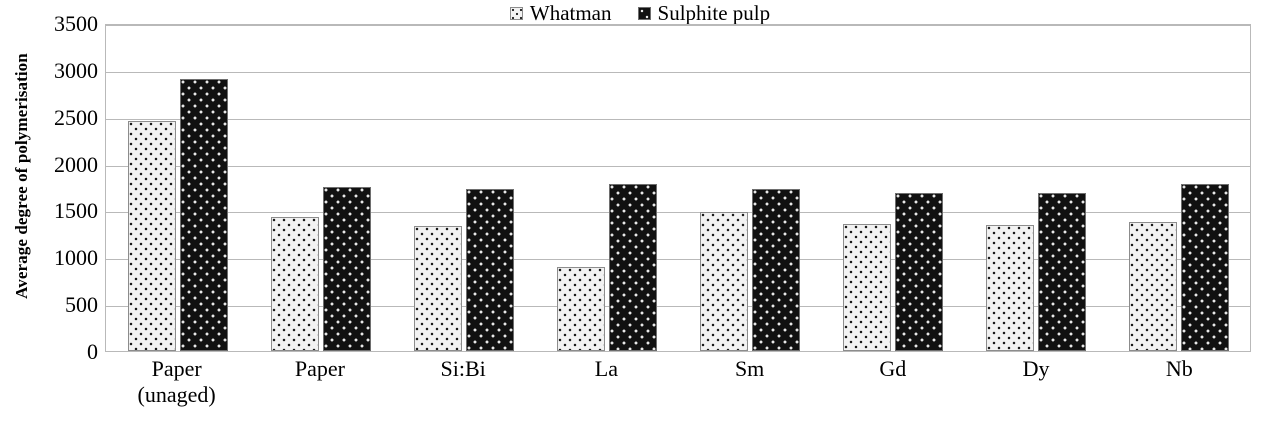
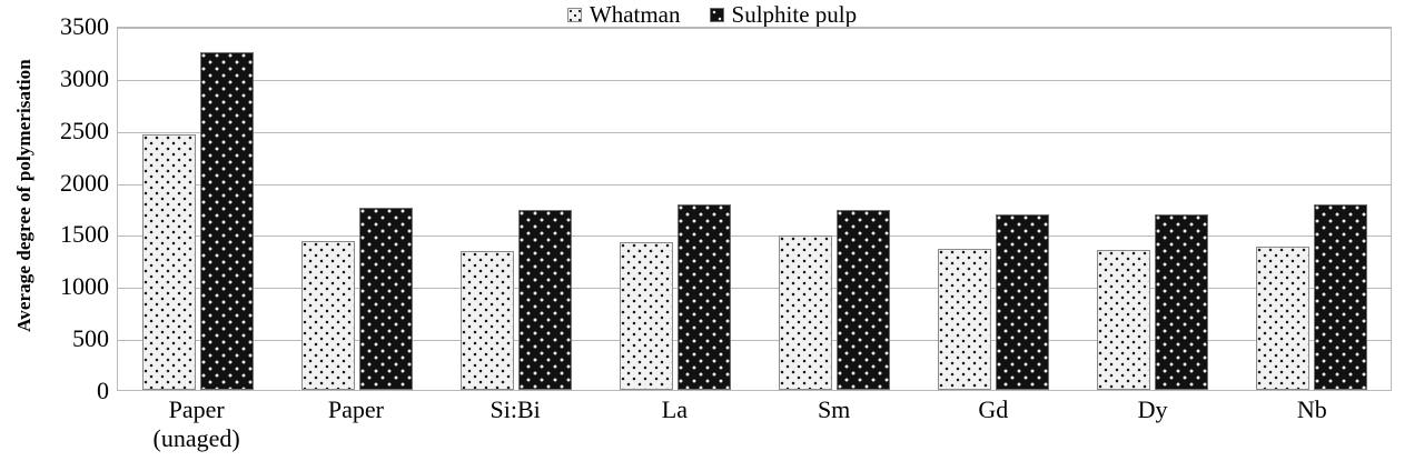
Sulphite pulp/Paper (unaged): 2900 -> 3200
Whatman/La: 900 -> 1400
